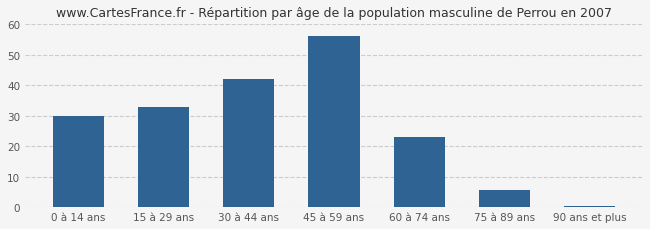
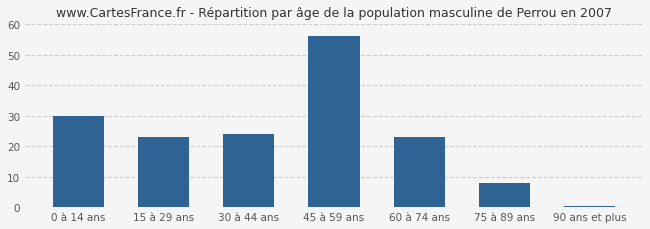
15 à 29 ans: 33.0 -> 23.0
30 à 44 ans: 42.0 -> 24.0
75 à 89 ans: 5.5 -> 8.0
